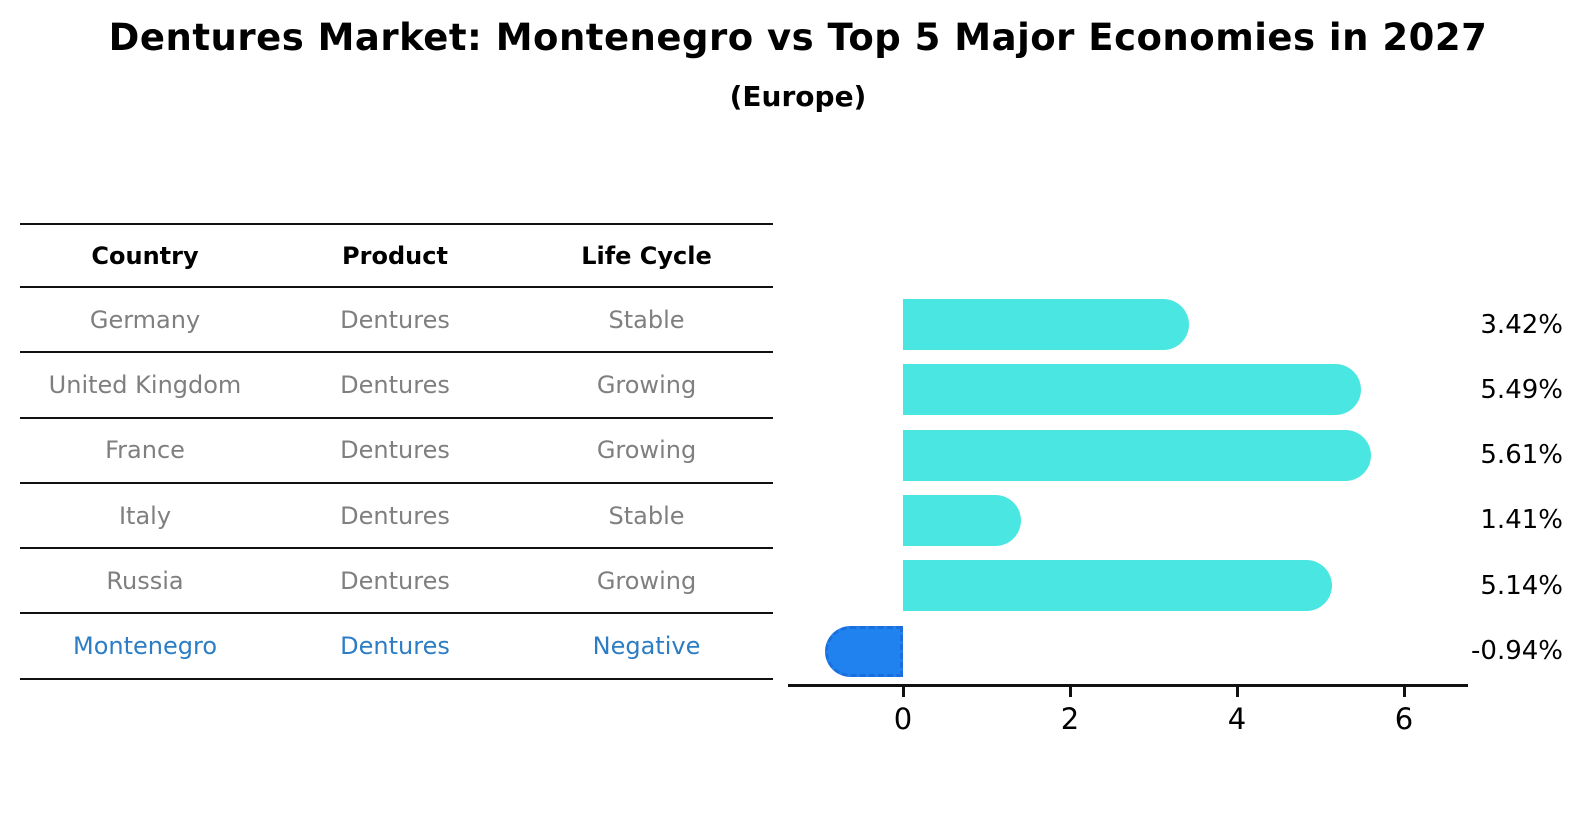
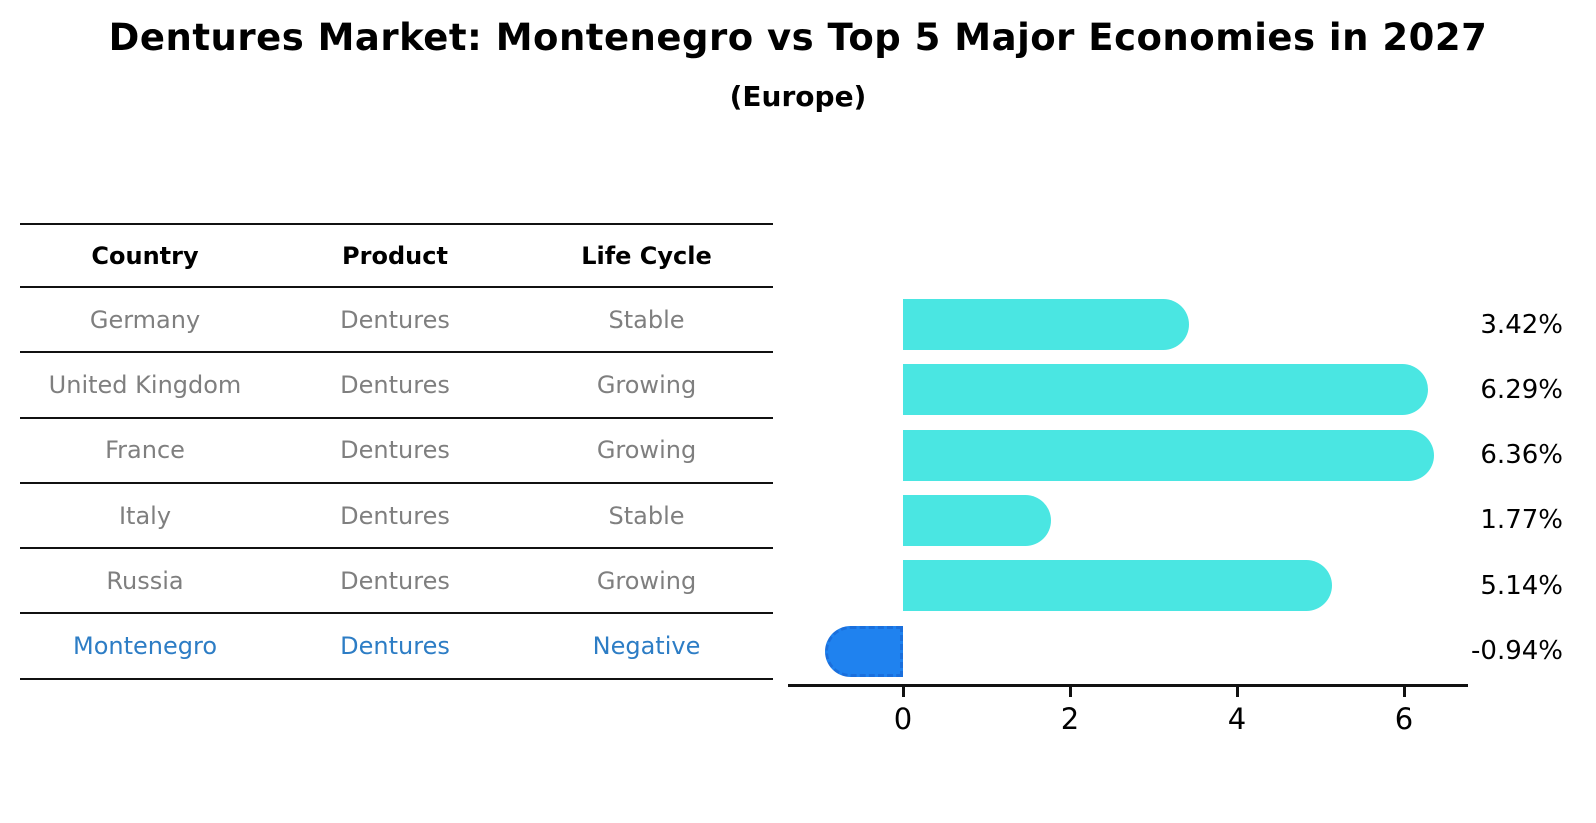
United Kingdom: 5.49% -> 6.29%
France: 5.61% -> 6.36%
Italy: 1.41% -> 1.77%
